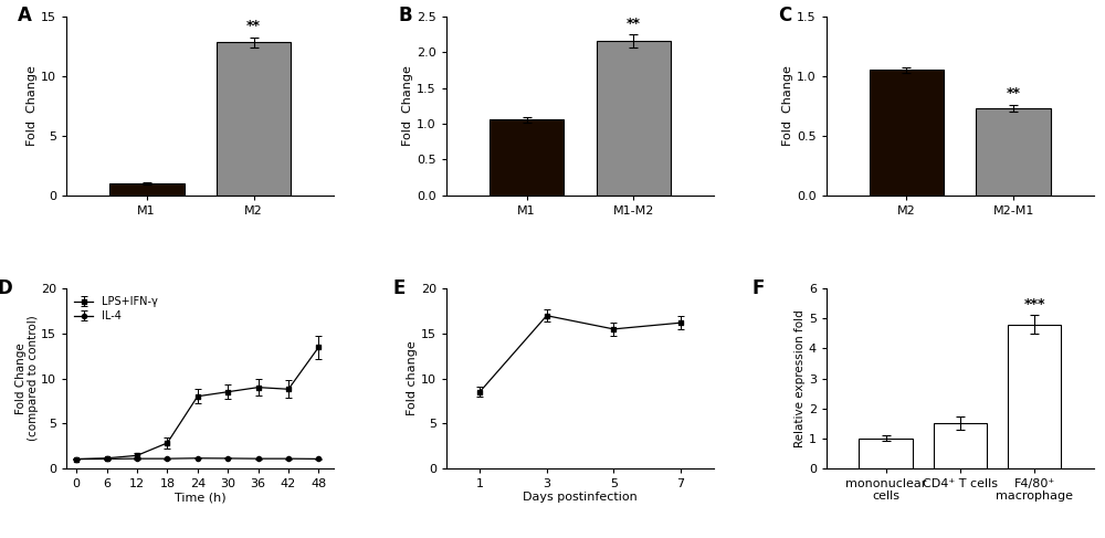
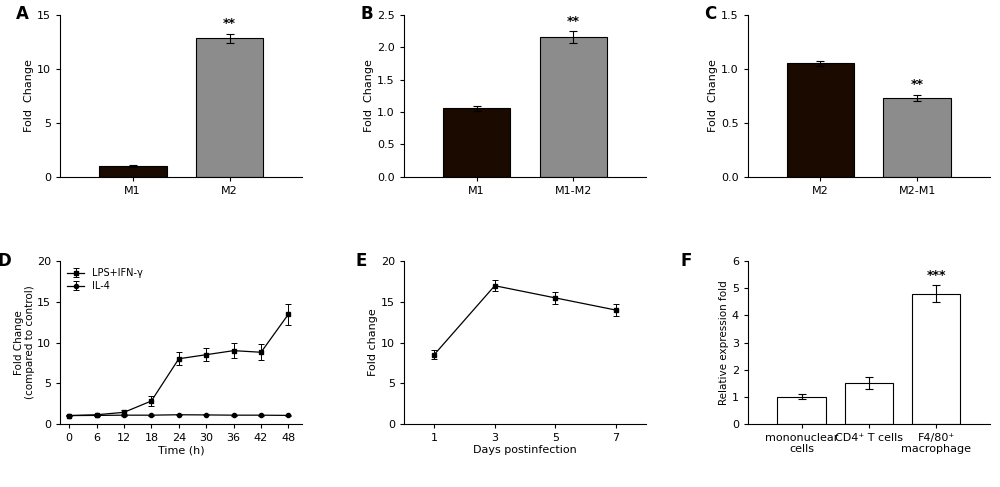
7: 16.2 -> 14.0
